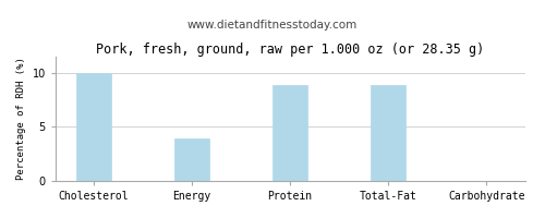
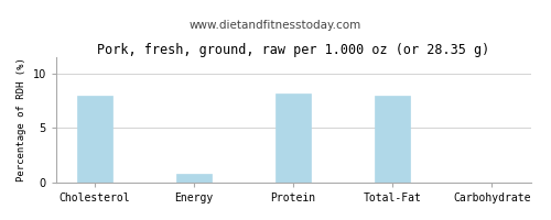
Cholesterol: 10.0 -> 8.0
Energy: 3.9 -> 0.8
Protein: 8.9 -> 8.2
Total-Fat: 8.9 -> 8.0
